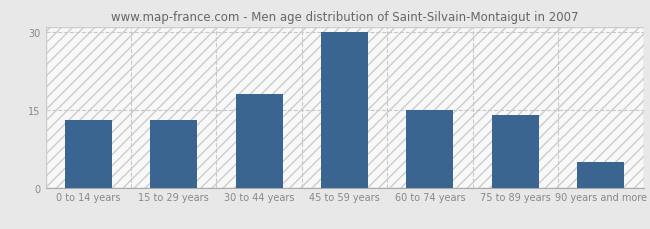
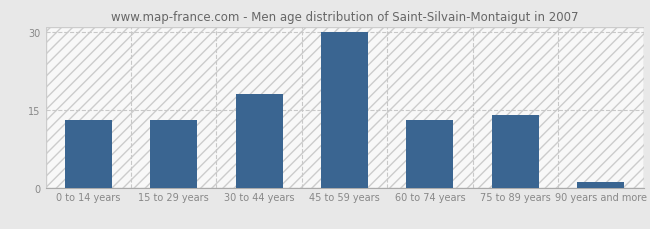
60 to 74 years: 15 -> 13
90 years and more: 5 -> 1
